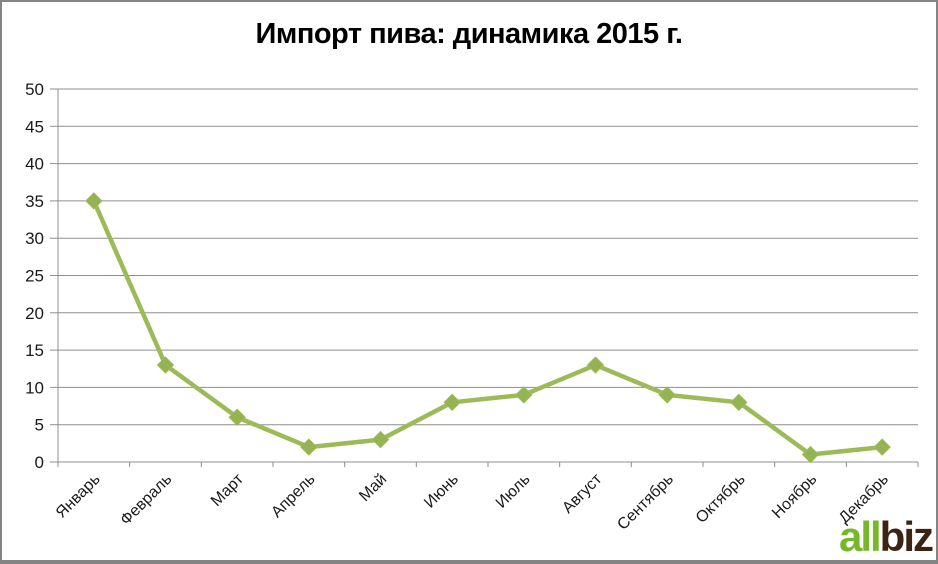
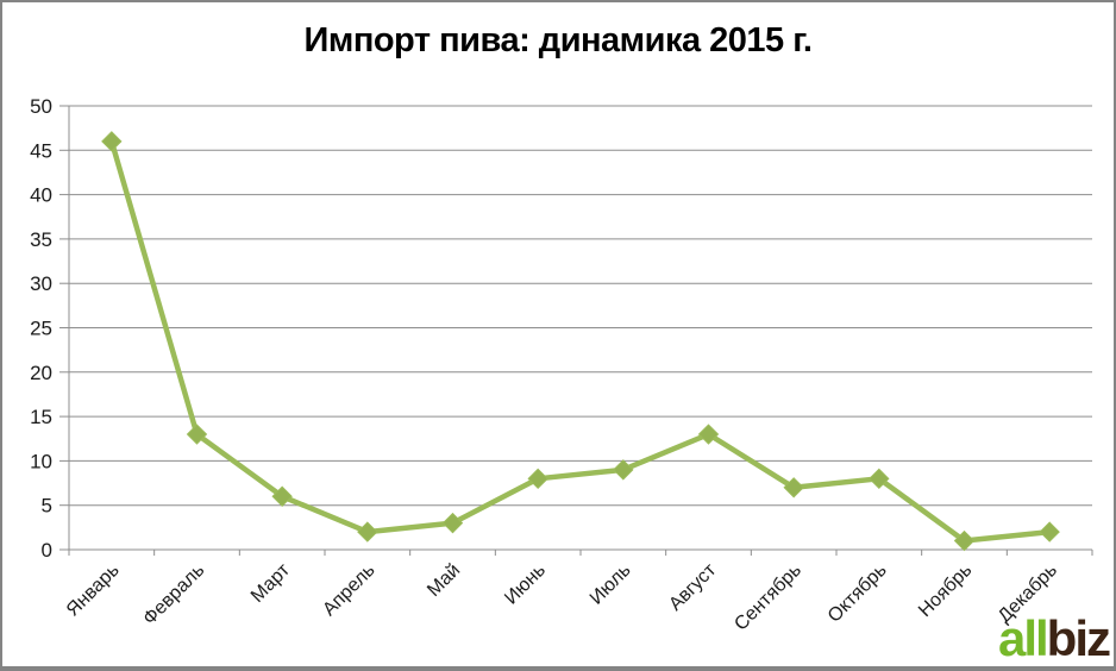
Январь: 35 -> 46
Сентябрь: 9 -> 7
